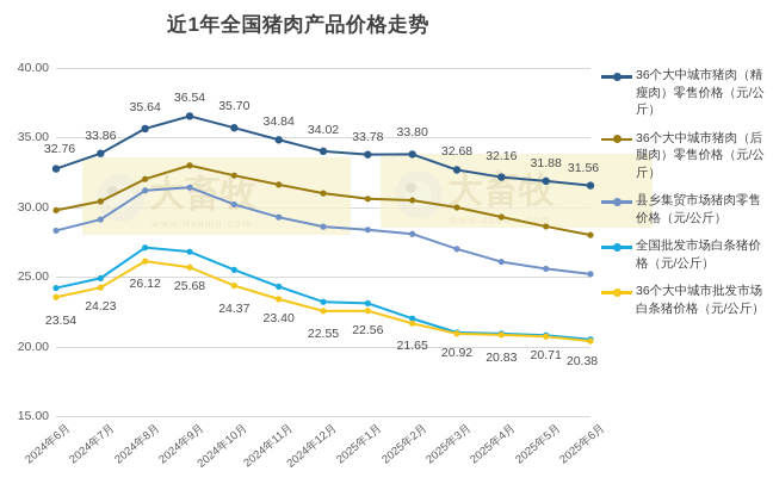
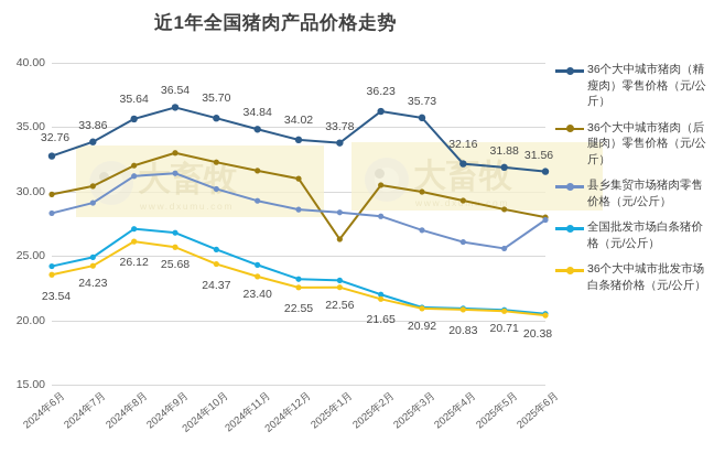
36个大中城市猪肉（后腿肉）零售价格（元/公斤）/2025年1月: 30.6 -> 26.3
36个大中城市猪肉（精瘦肉）零售价格（元/公斤）/2025年2月: 33.80 -> 36.23
36个大中城市猪肉（精瘦肉）零售价格（元/公斤）/2025年3月: 32.68 -> 35.73
县乡集贸市场猪肉零售价格（元/公斤）/2025年6月: 25.2 -> 27.8
